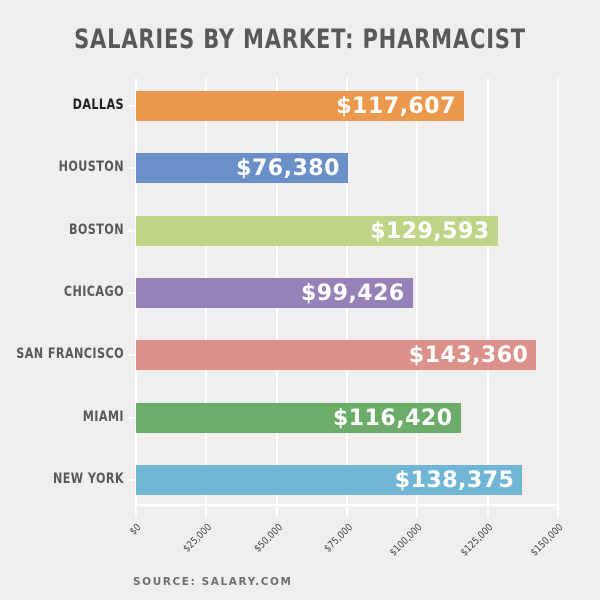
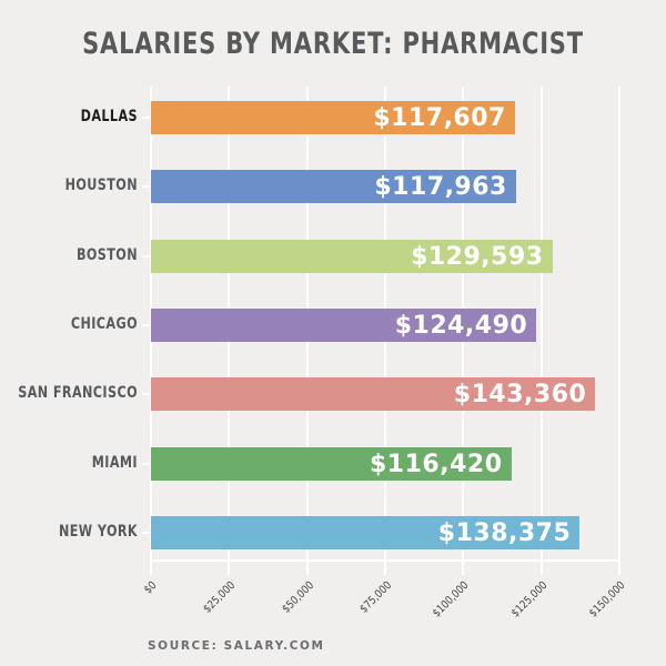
HOUSTON: $76,380 -> $117,963
CHICAGO: $99,426 -> $124,490
